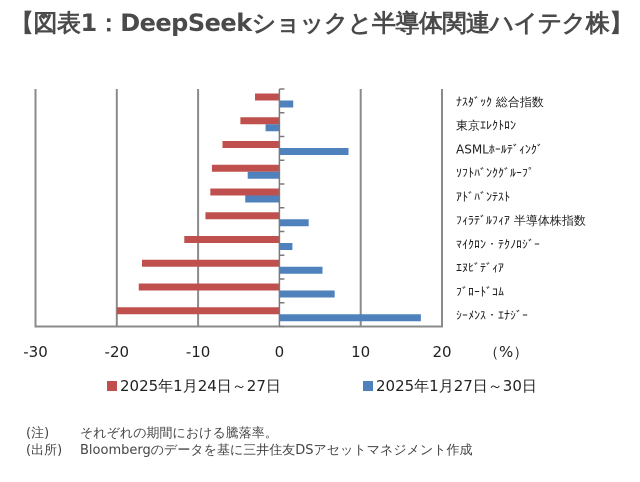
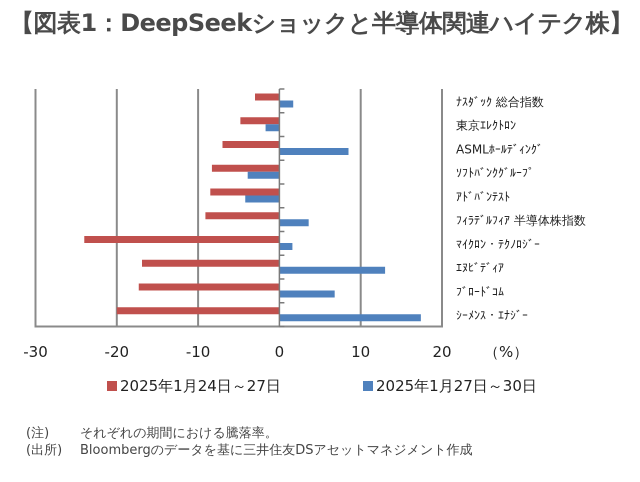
2025年1月24日～27日/ﾏｲｸﾛﾝ・ﾃｸﾉﾛｼﾞｰ: -12 -> -24
2025年1月27日～30日/ｴﾇﾋﾞﾃﾞｨｱ: 5 -> 13
